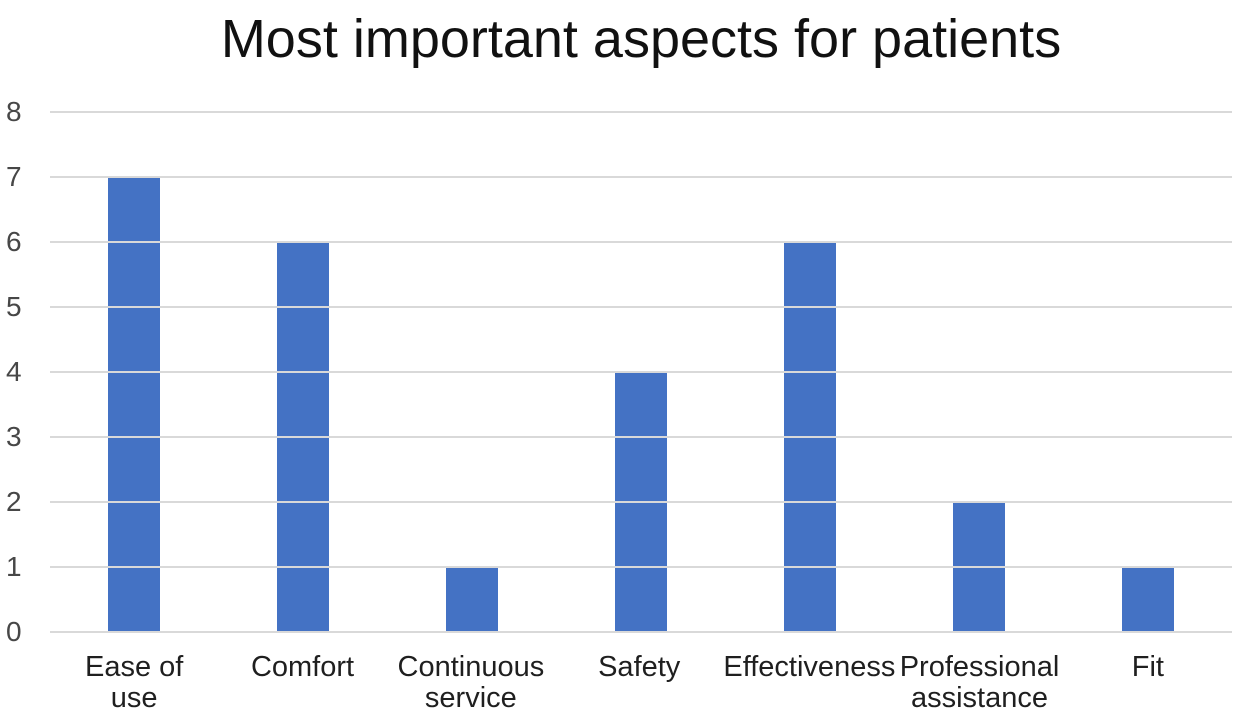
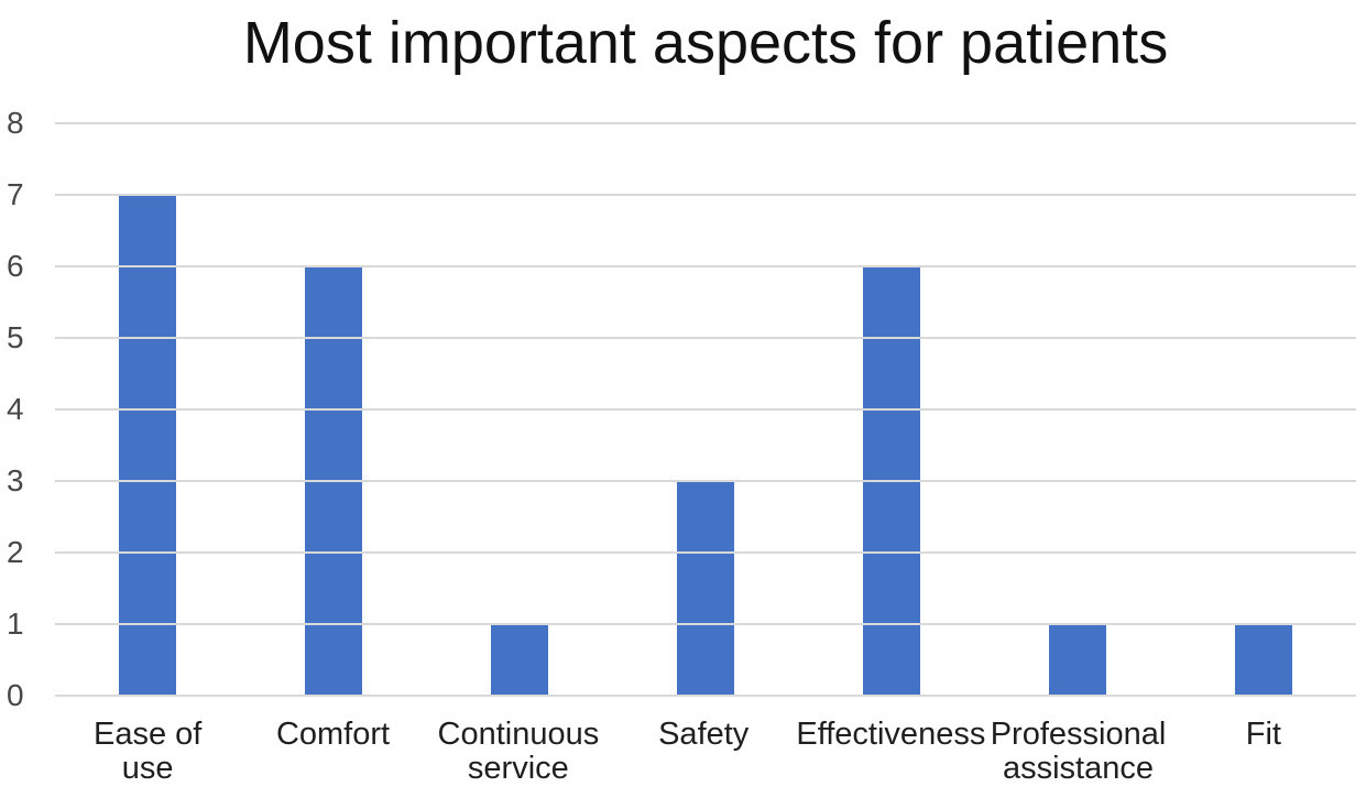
Safety: 4 -> 3
Professional assistance: 2 -> 1
